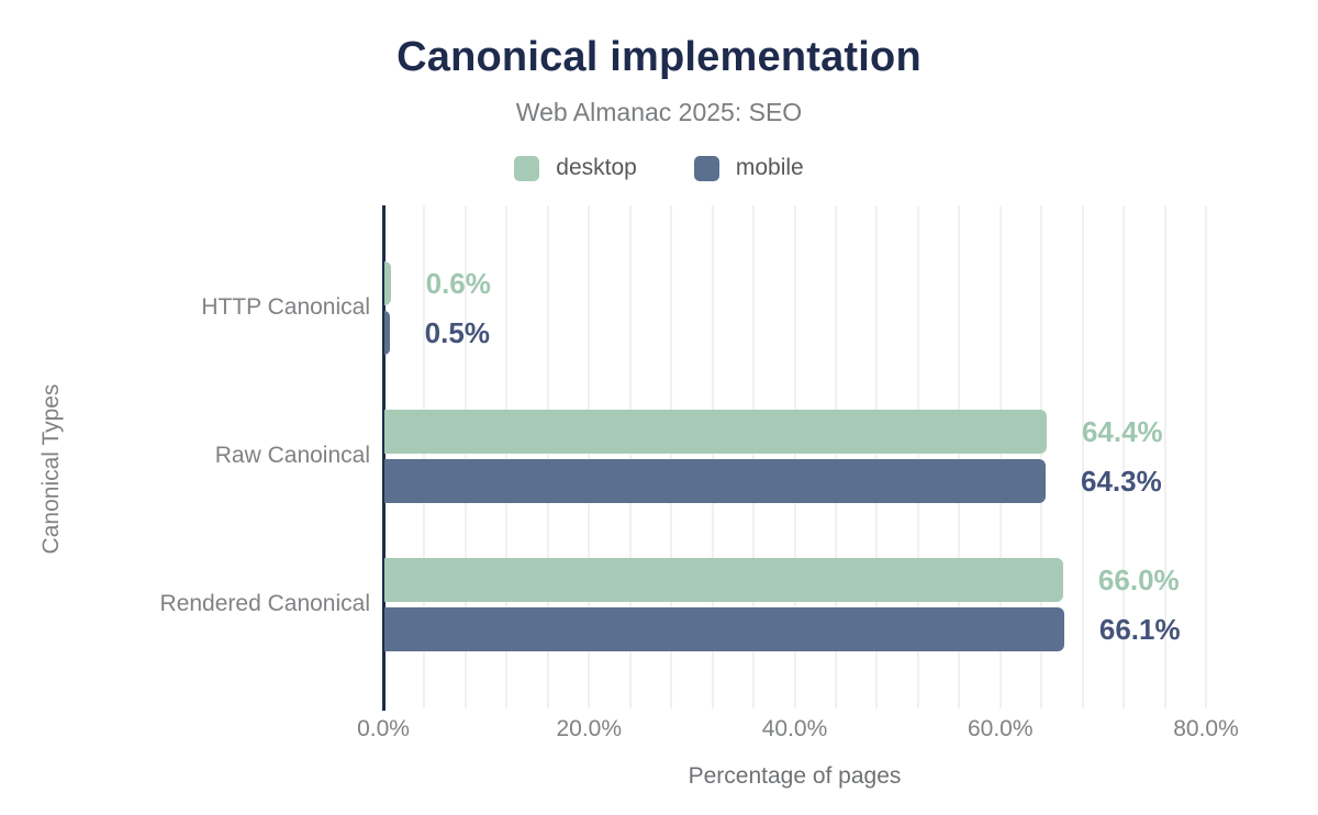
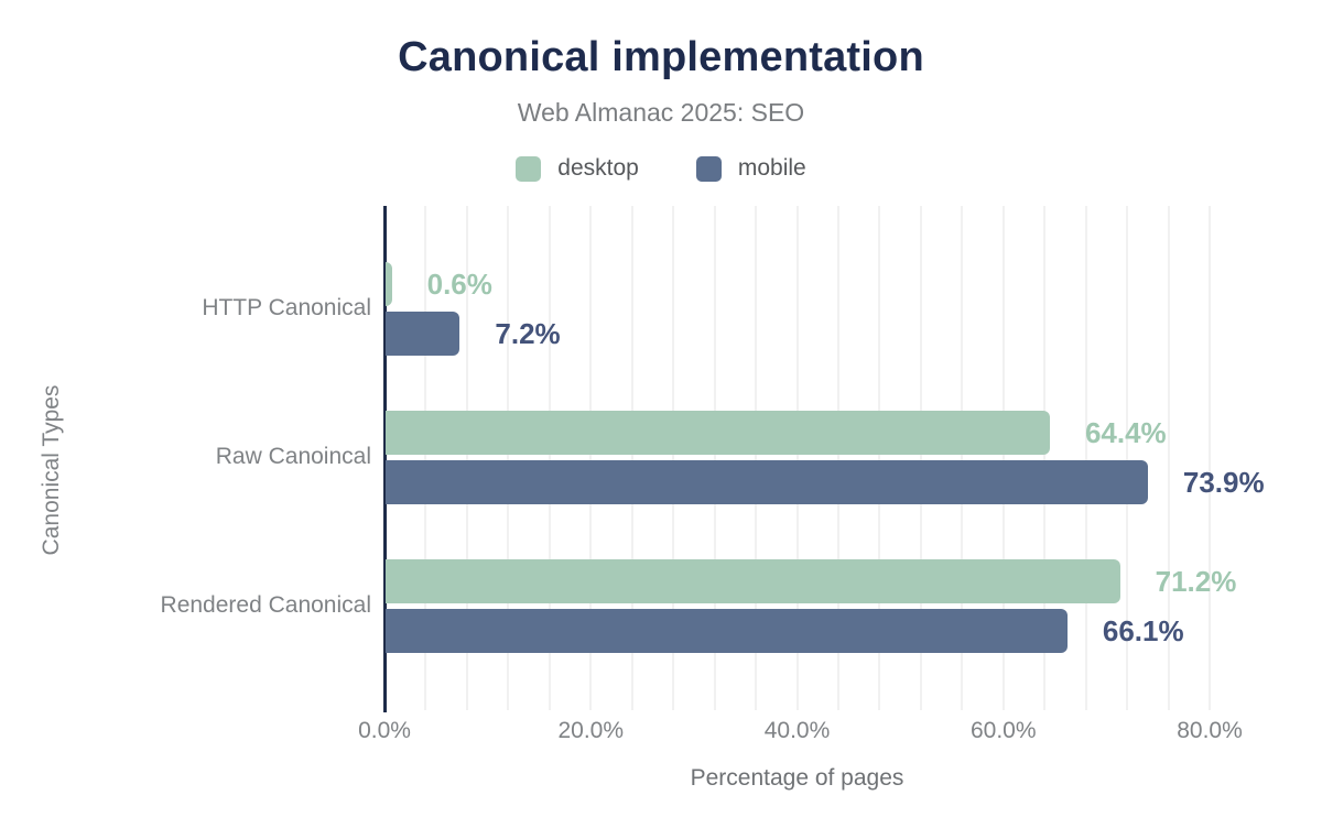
mobile/HTTP Canonical: 0.5% -> 7.2%
mobile/Raw Canoincal: 64.3% -> 73.9%
desktop/Rendered Canonical: 66.0% -> 71.2%
